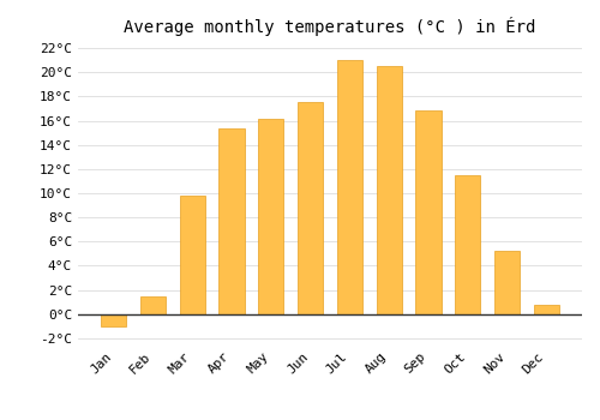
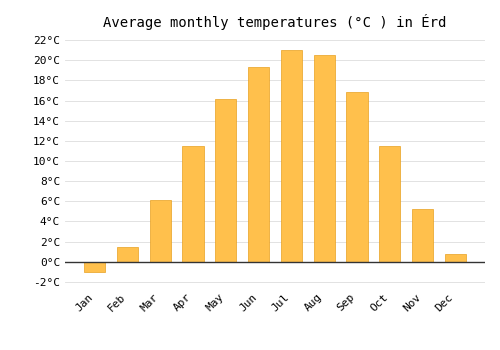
Mar: 9.8°C -> 6.1°C
Apr: 15.4°C -> 11.5°C
Jun: 17.5°C -> 19.3°C
